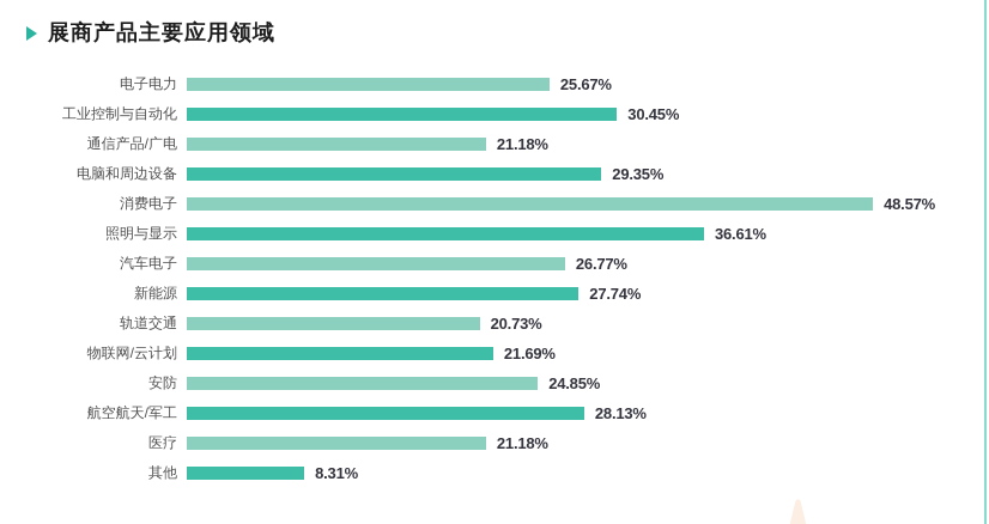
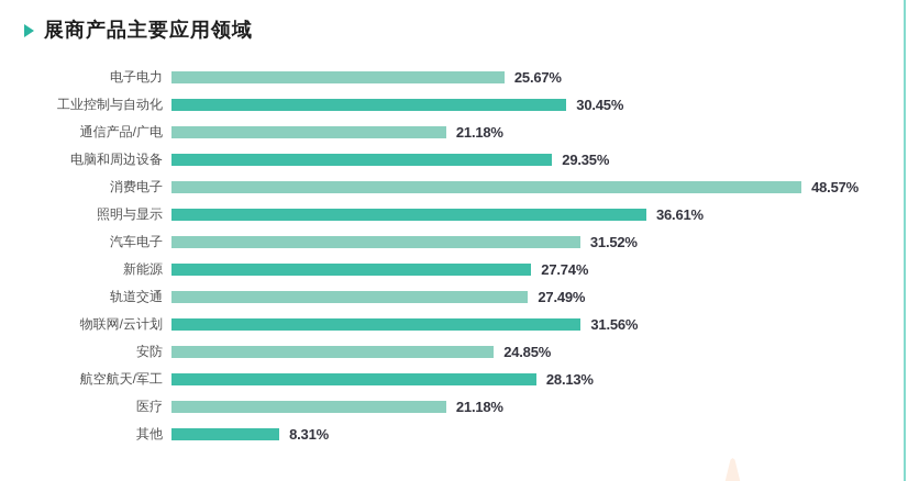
汽车电子: 26.77% -> 31.52%
轨道交通: 20.73% -> 27.49%
物联网/云计划: 21.69% -> 31.56%
